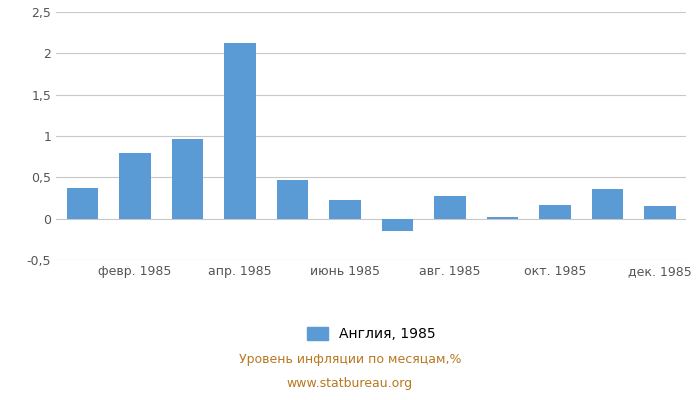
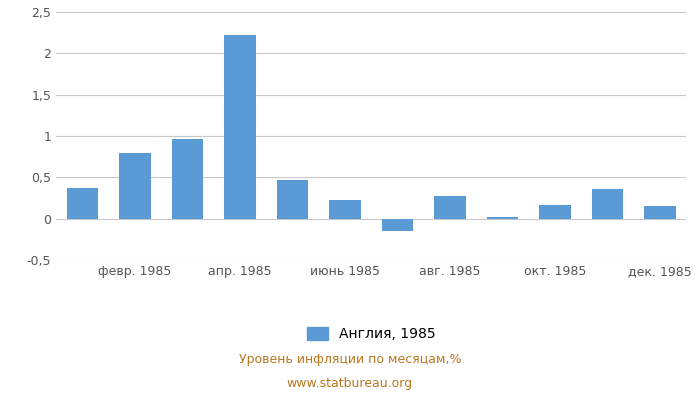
апр. 1985: 2,12 -> 2,22
